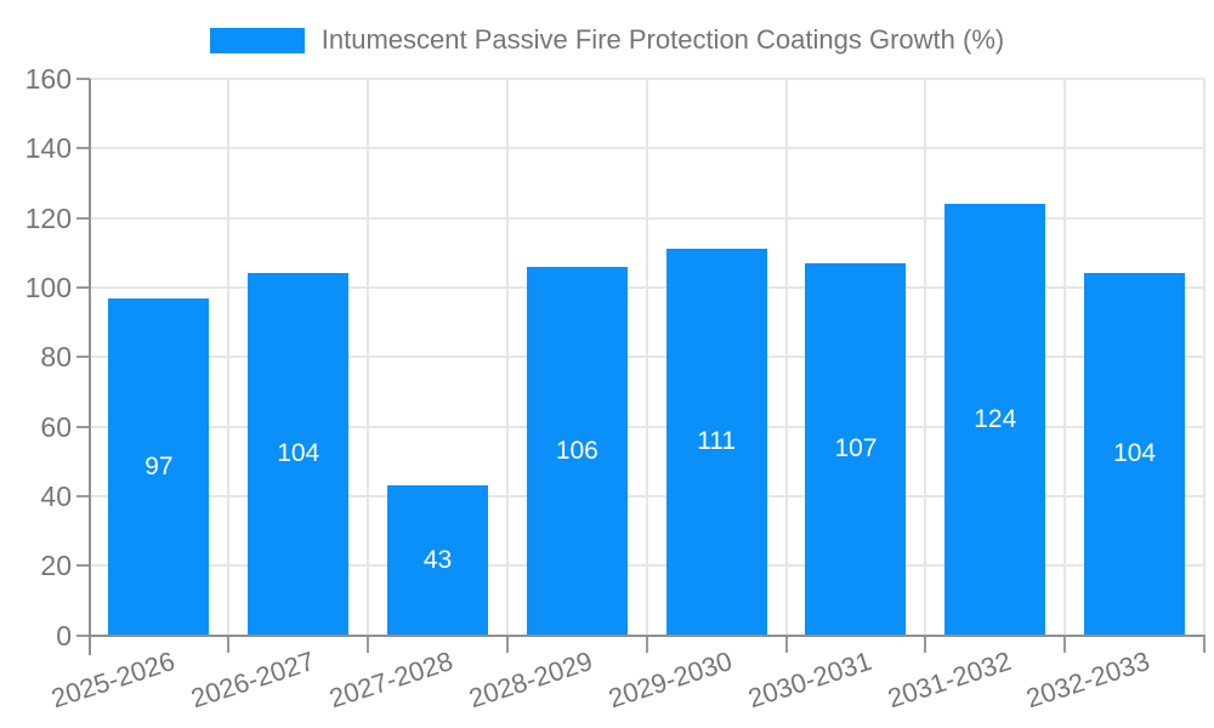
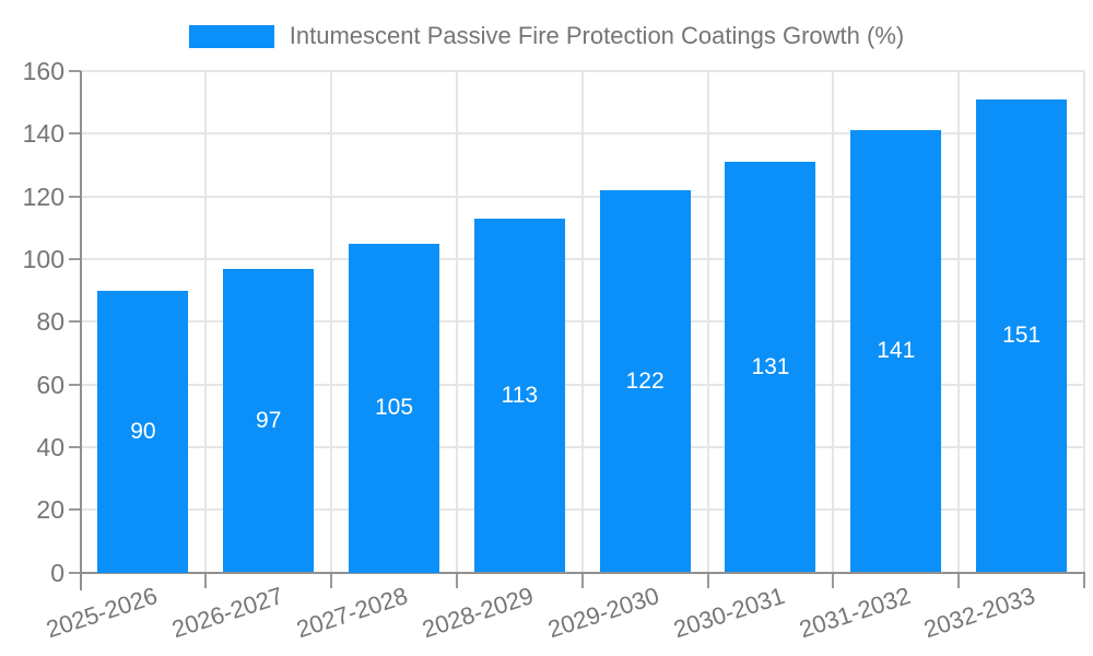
2025-2026: 97 -> 90
2026-2027: 104 -> 97
2027-2028: 43 -> 105
2028-2029: 106 -> 113
2029-2030: 111 -> 122
2030-2031: 107 -> 131
2031-2032: 124 -> 141
2032-2033: 104 -> 151
